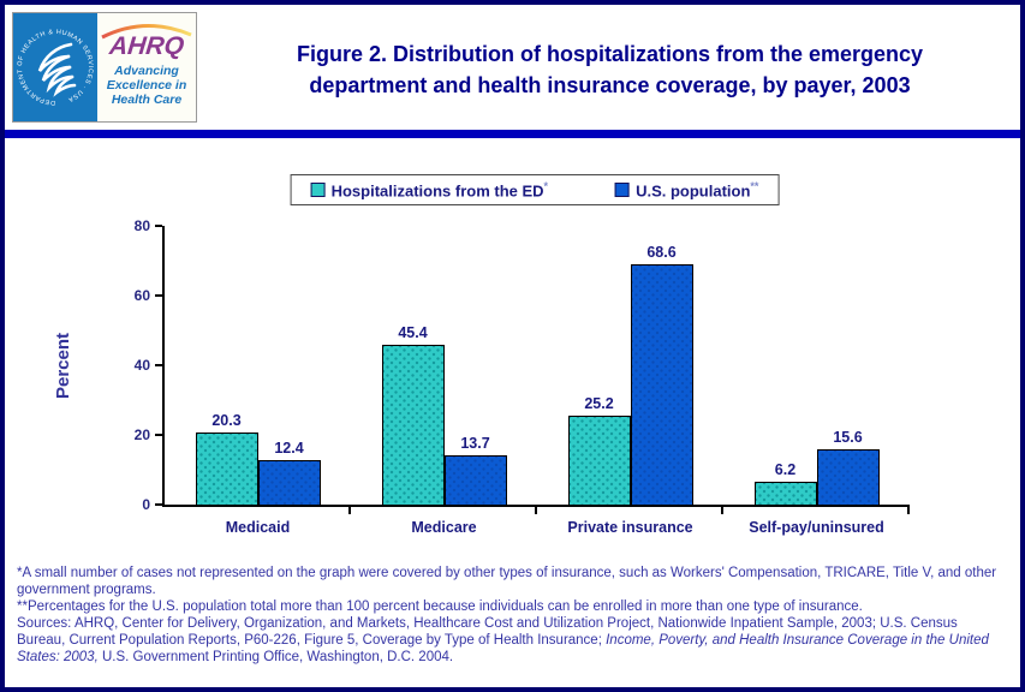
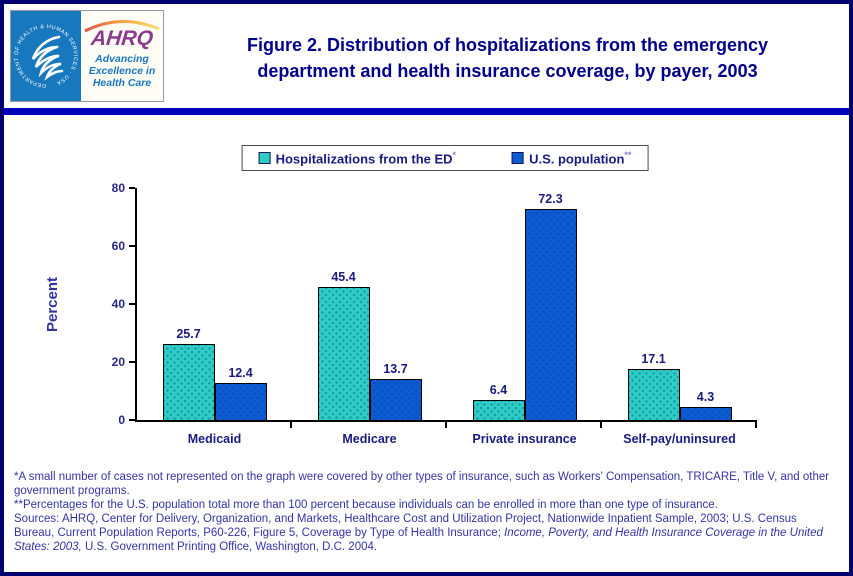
Hospitalizations from the ED*/Medicaid: 20.3 -> 25.7
Hospitalizations from the ED*/Private insurance: 25.2 -> 6.4
U.S. population**/Private insurance: 68.6 -> 72.3
Hospitalizations from the ED*/Self-pay/uninsured: 6.2 -> 17.1
U.S. population**/Self-pay/uninsured: 15.6 -> 4.3
